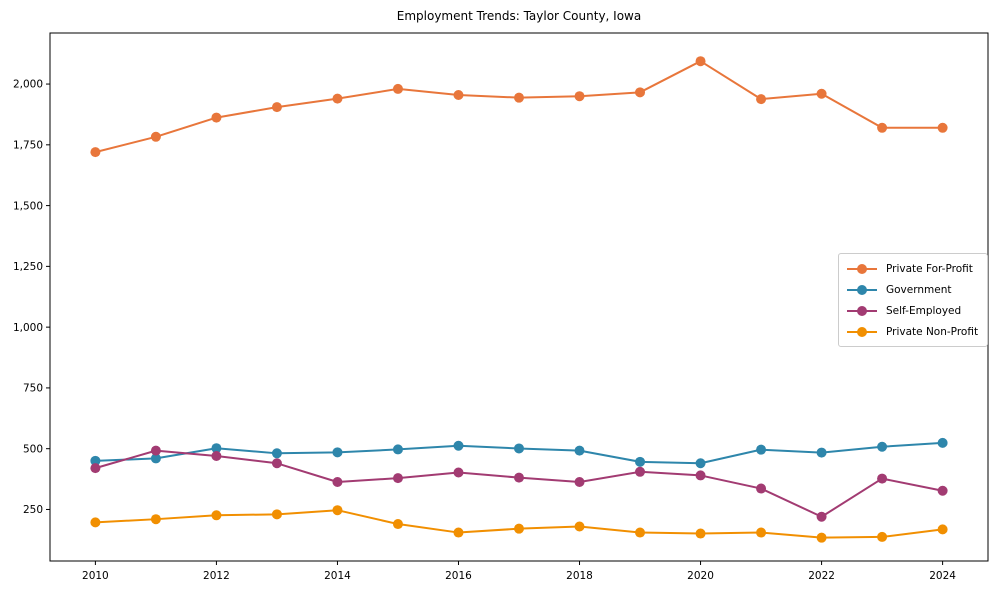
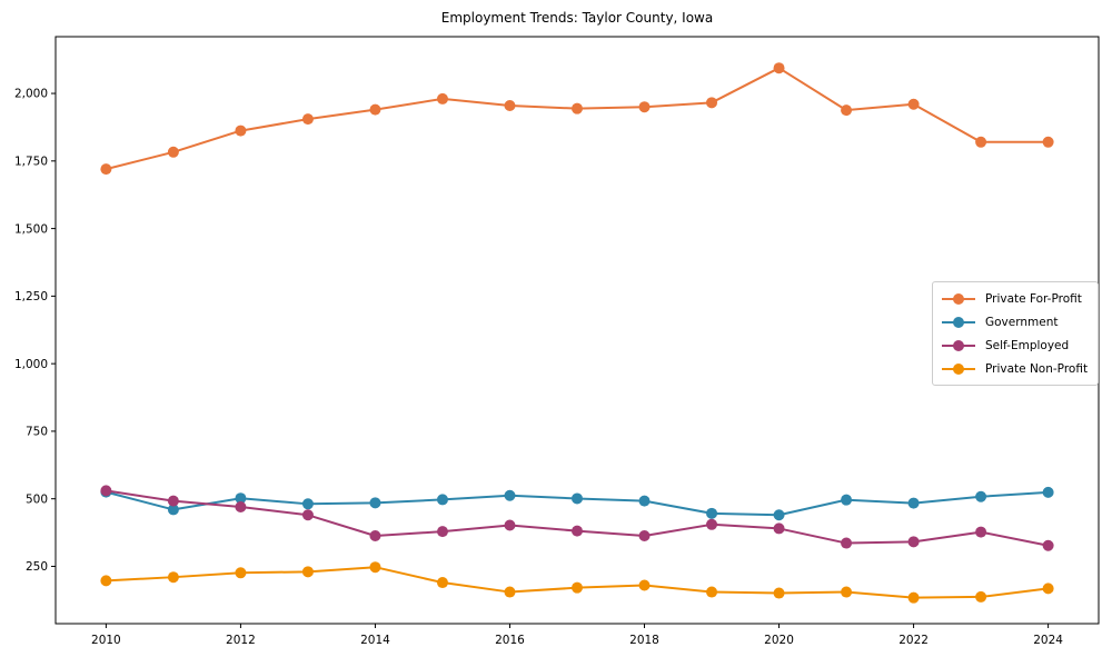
Government/2010: 450 -> 520
Self-Employed/2010: 420 -> 530
Self-Employed/2022: 220 -> 340
